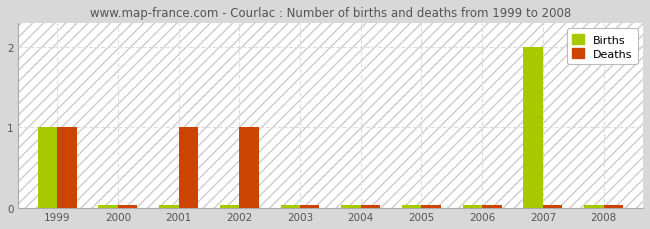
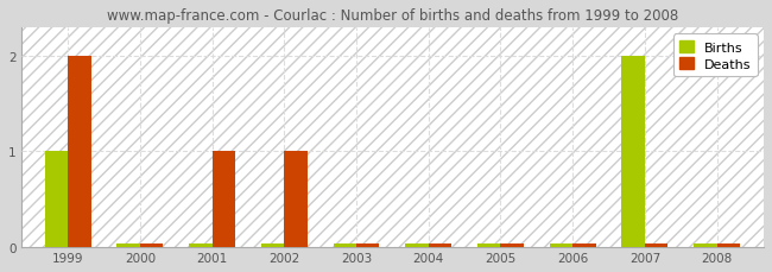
Deaths/1999: 1 -> 2
